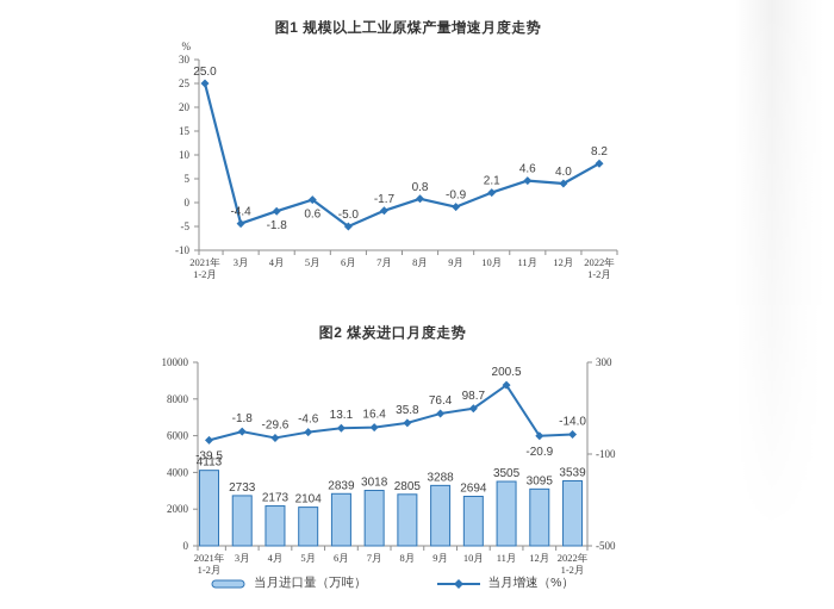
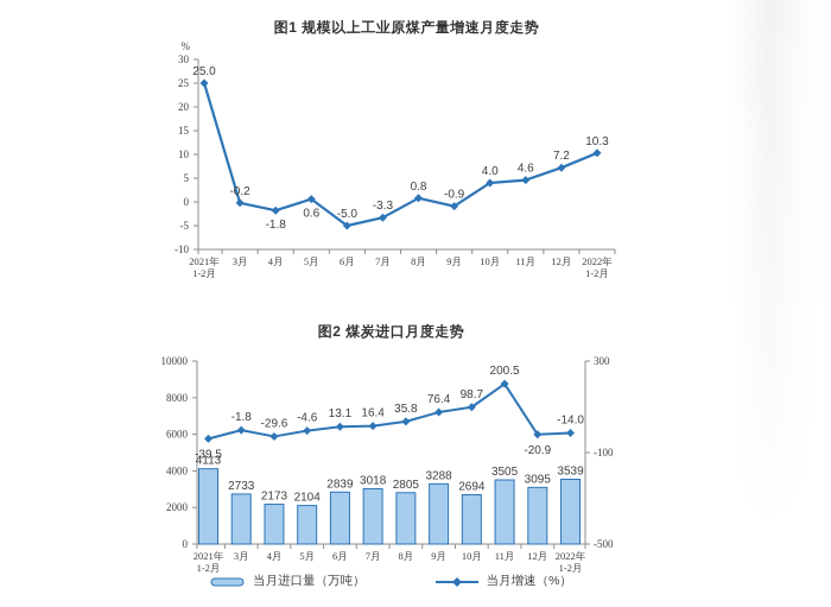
图1 规模以上工业原煤产量增速月度走势/3月: -4.4 -> -0.2
图1 规模以上工业原煤产量增速月度走势/7月: -1.7 -> -3.3
图1 规模以上工业原煤产量增速月度走势/10月: 2.1 -> 4.0
图1 规模以上工业原煤产量增速月度走势/12月: 4.0 -> 7.2
图1 规模以上工业原煤产量增速月度走势/2022年 1-2月: 8.2 -> 10.3
